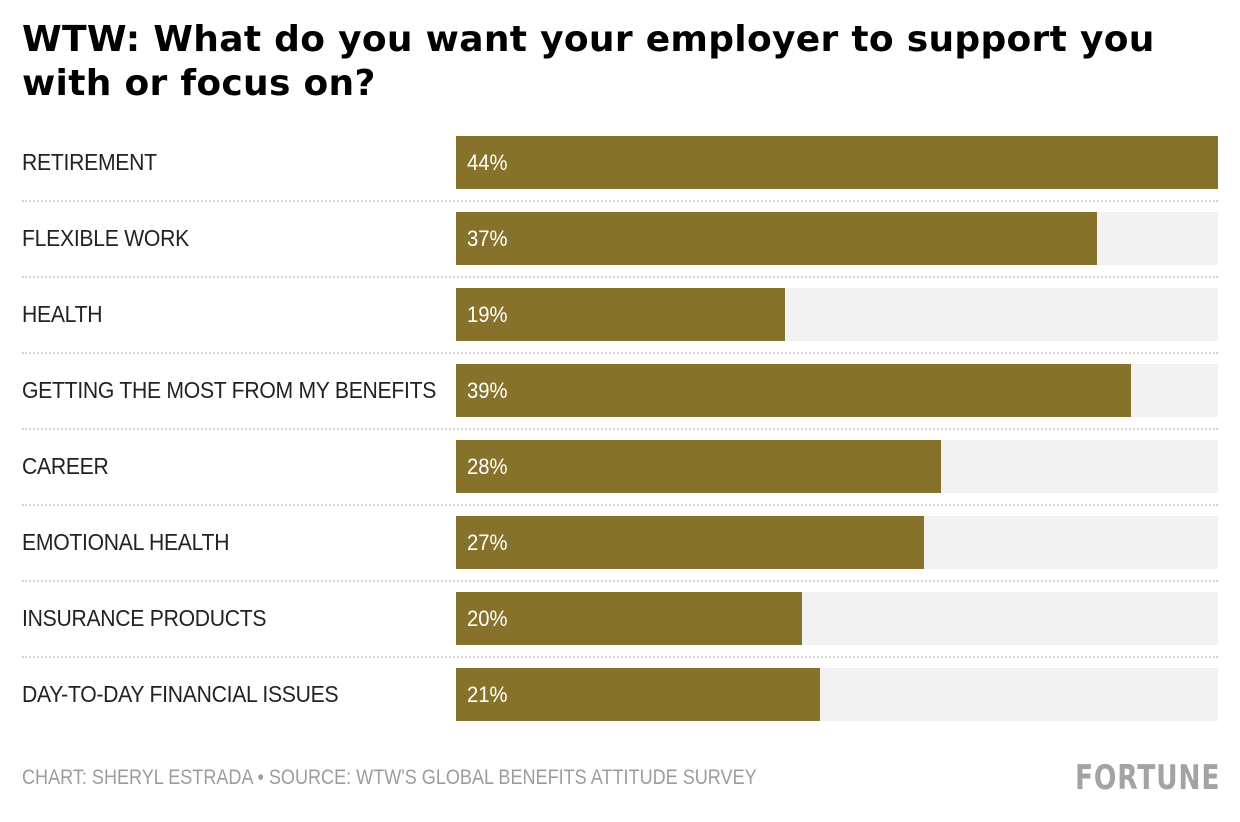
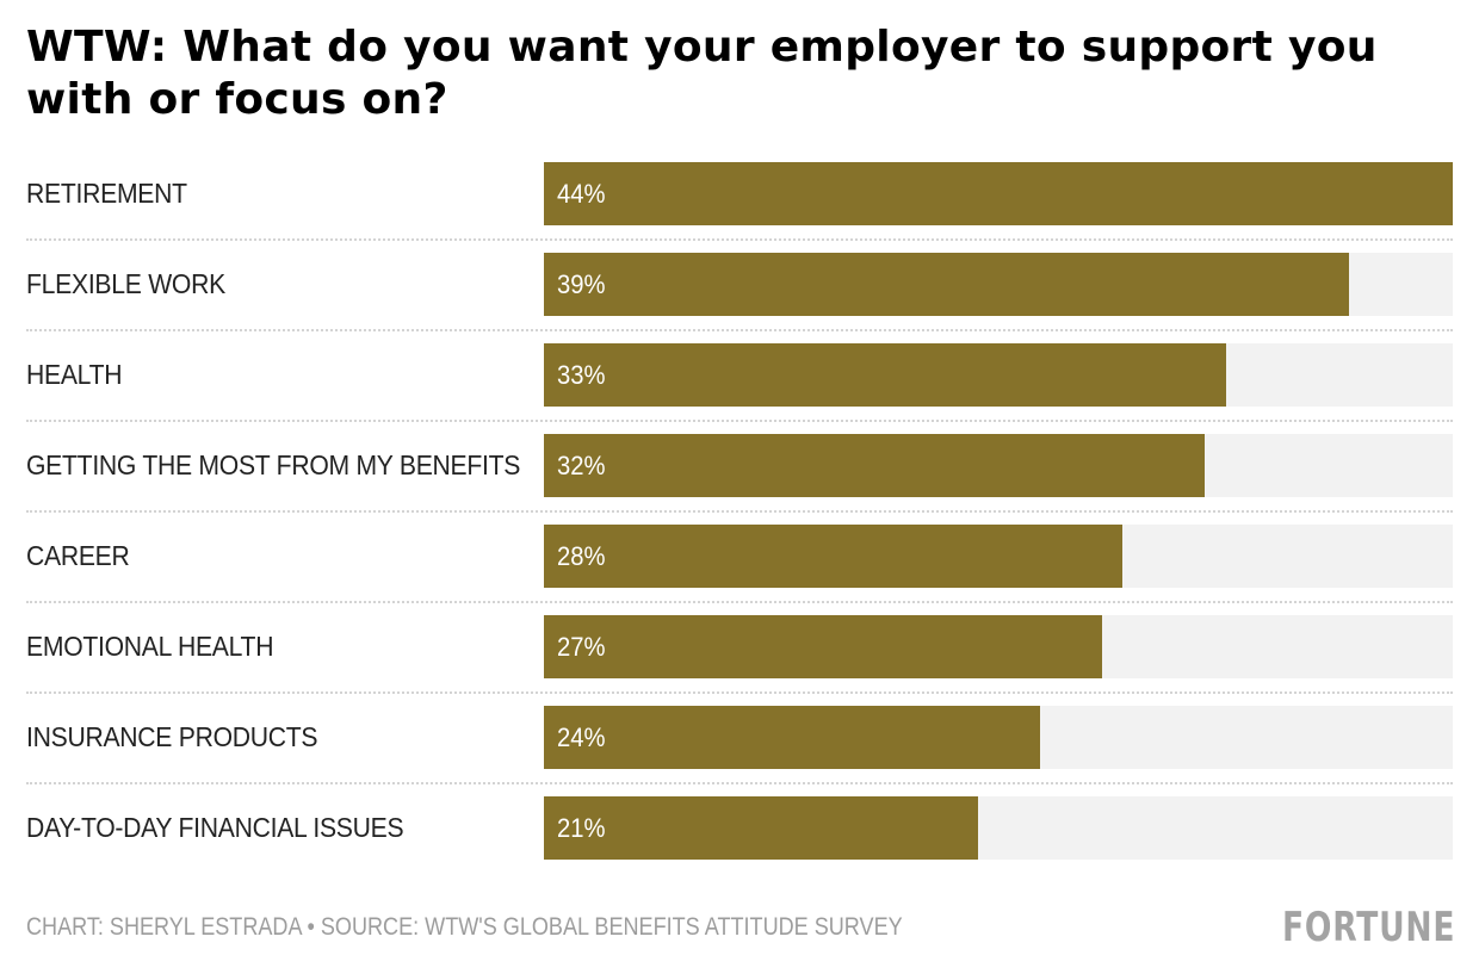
FLEXIBLE WORK: 37% -> 39%
HEALTH: 19% -> 33%
GETTING THE MOST FROM MY BENEFITS: 39% -> 32%
INSURANCE PRODUCTS: 20% -> 24%
